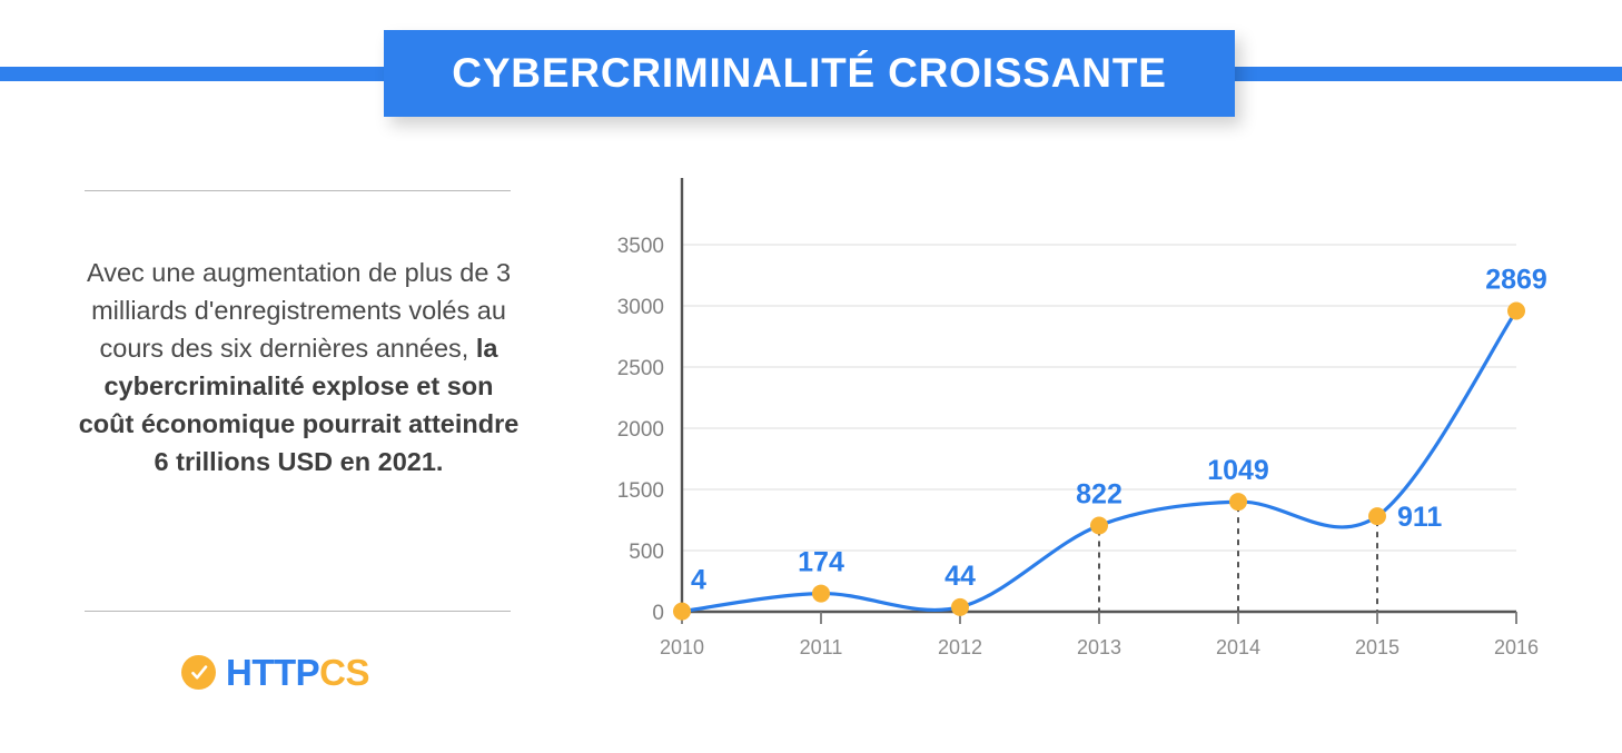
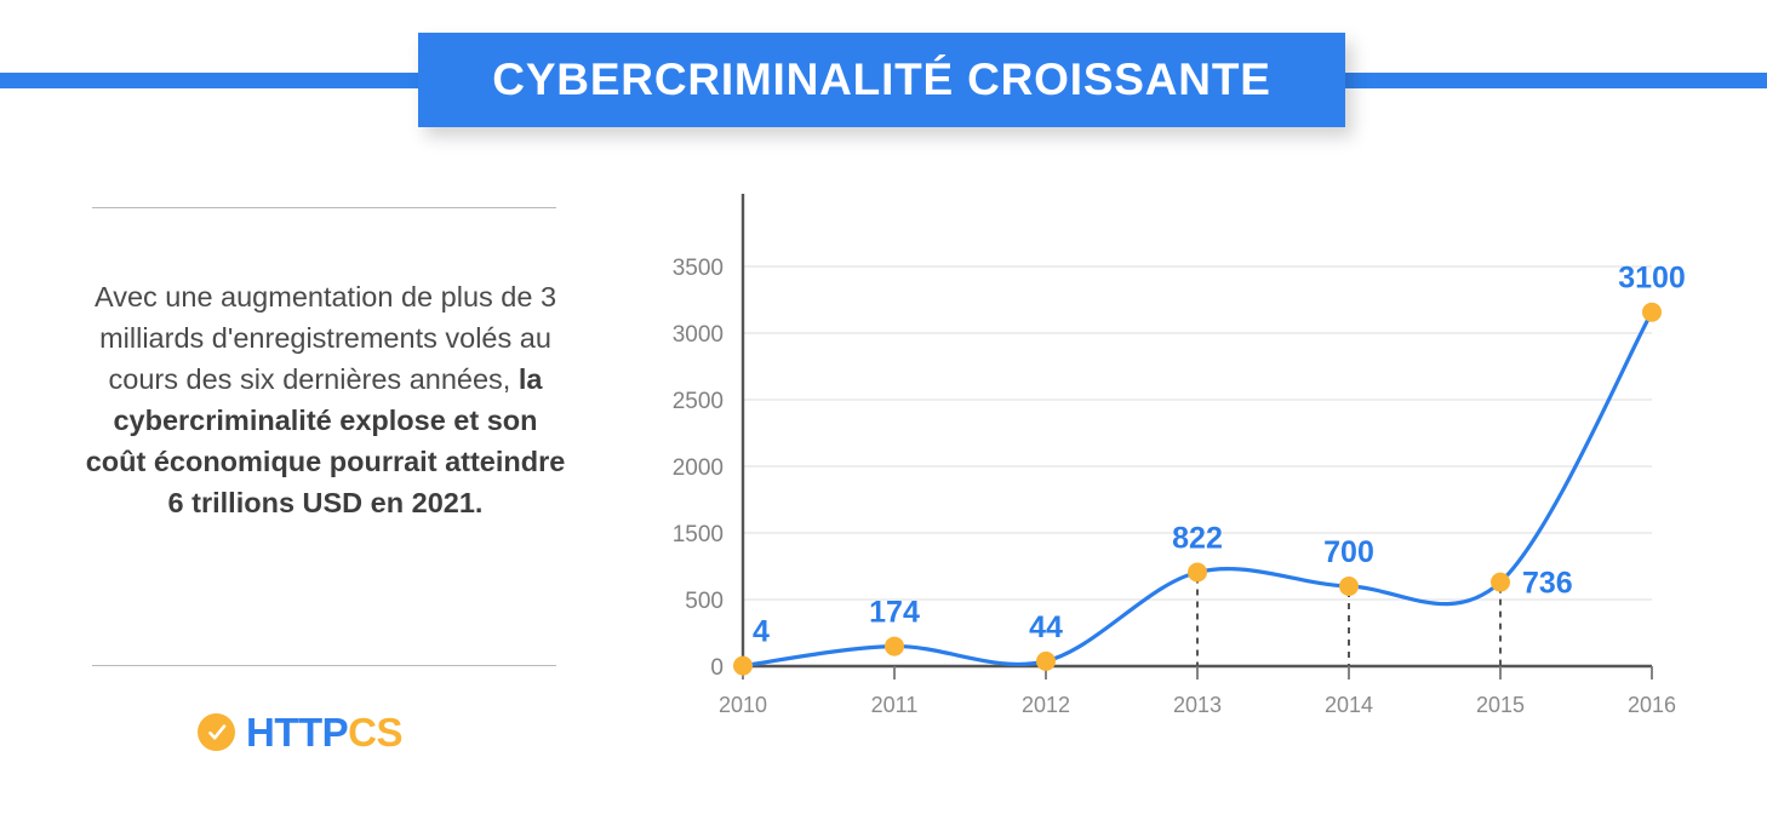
2014: 1049 -> 700
2015: 911 -> 736
2016: 2869 -> 3100
